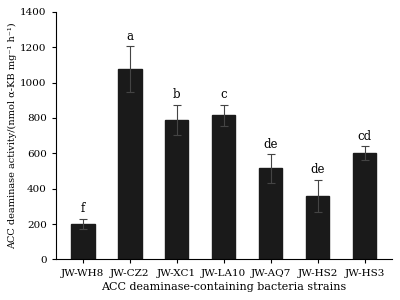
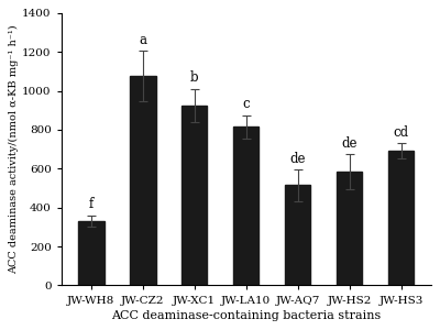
JW-WH8: 200 -> 330
JW-XC1: 790 -> 920
JW-HS2: 360 -> 580
JW-HS3: 600 -> 690
